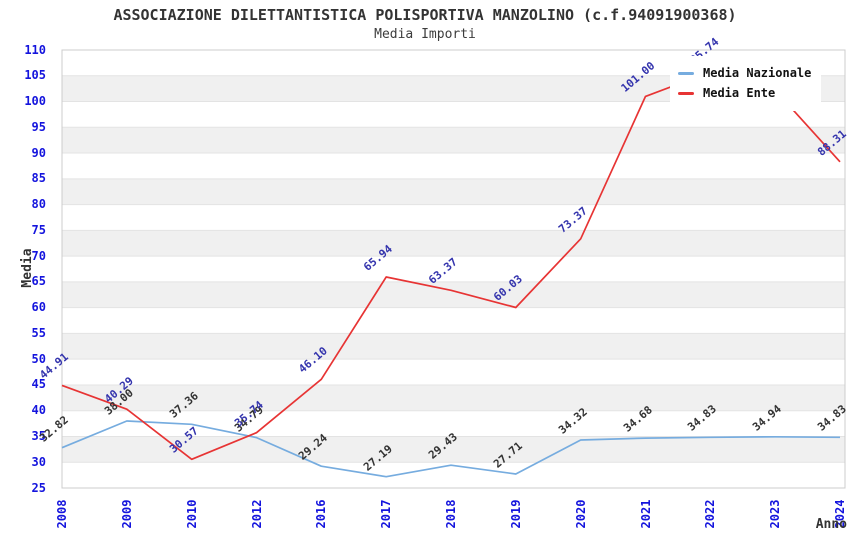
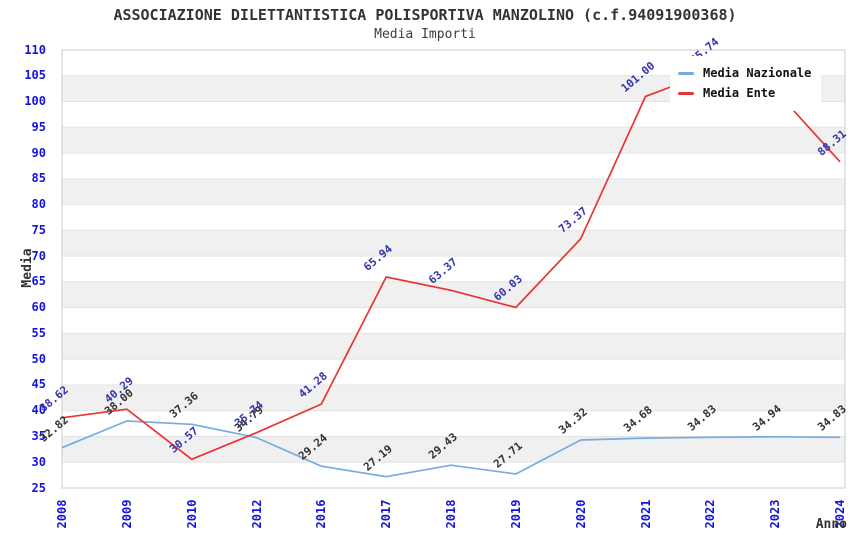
Media Ente/2008: 44.91 -> 38.62
Media Ente/2016: 46.10 -> 41.28
